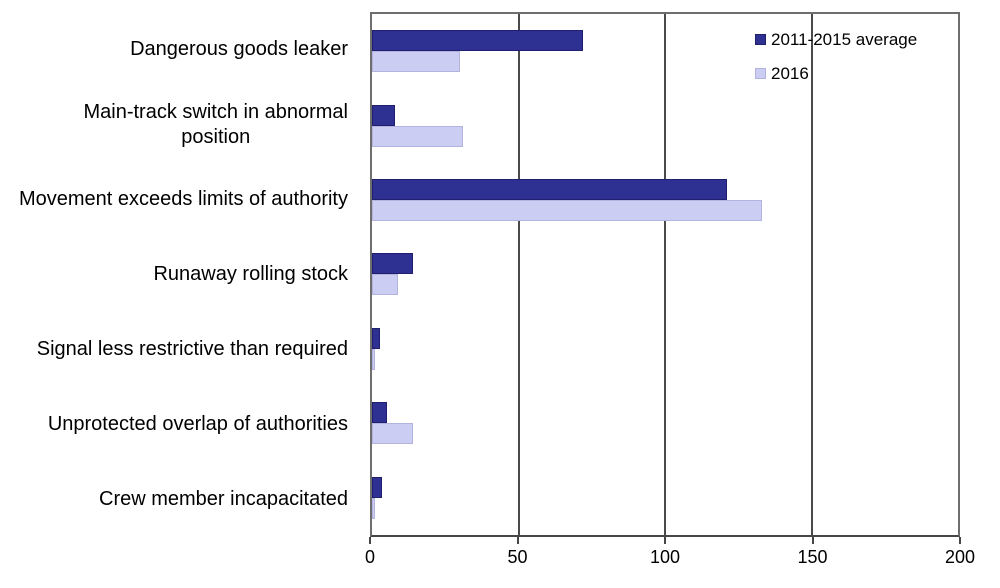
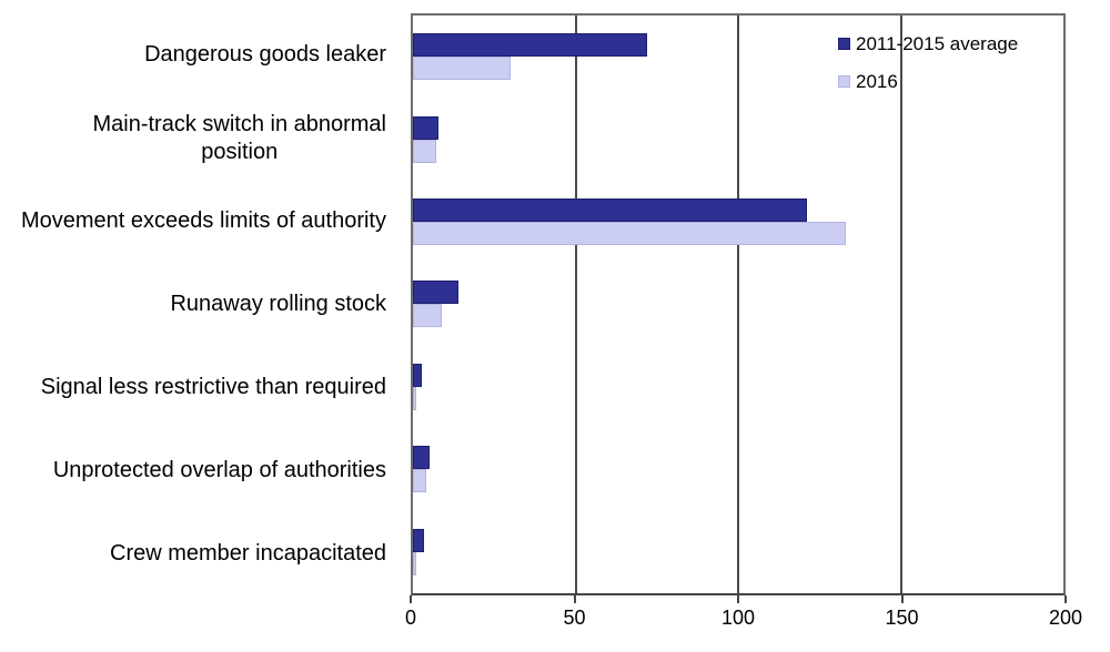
2016/Main-track switch in abnormal position: 31 -> 7
2016/Unprotected overlap of authorities: 14 -> 4
